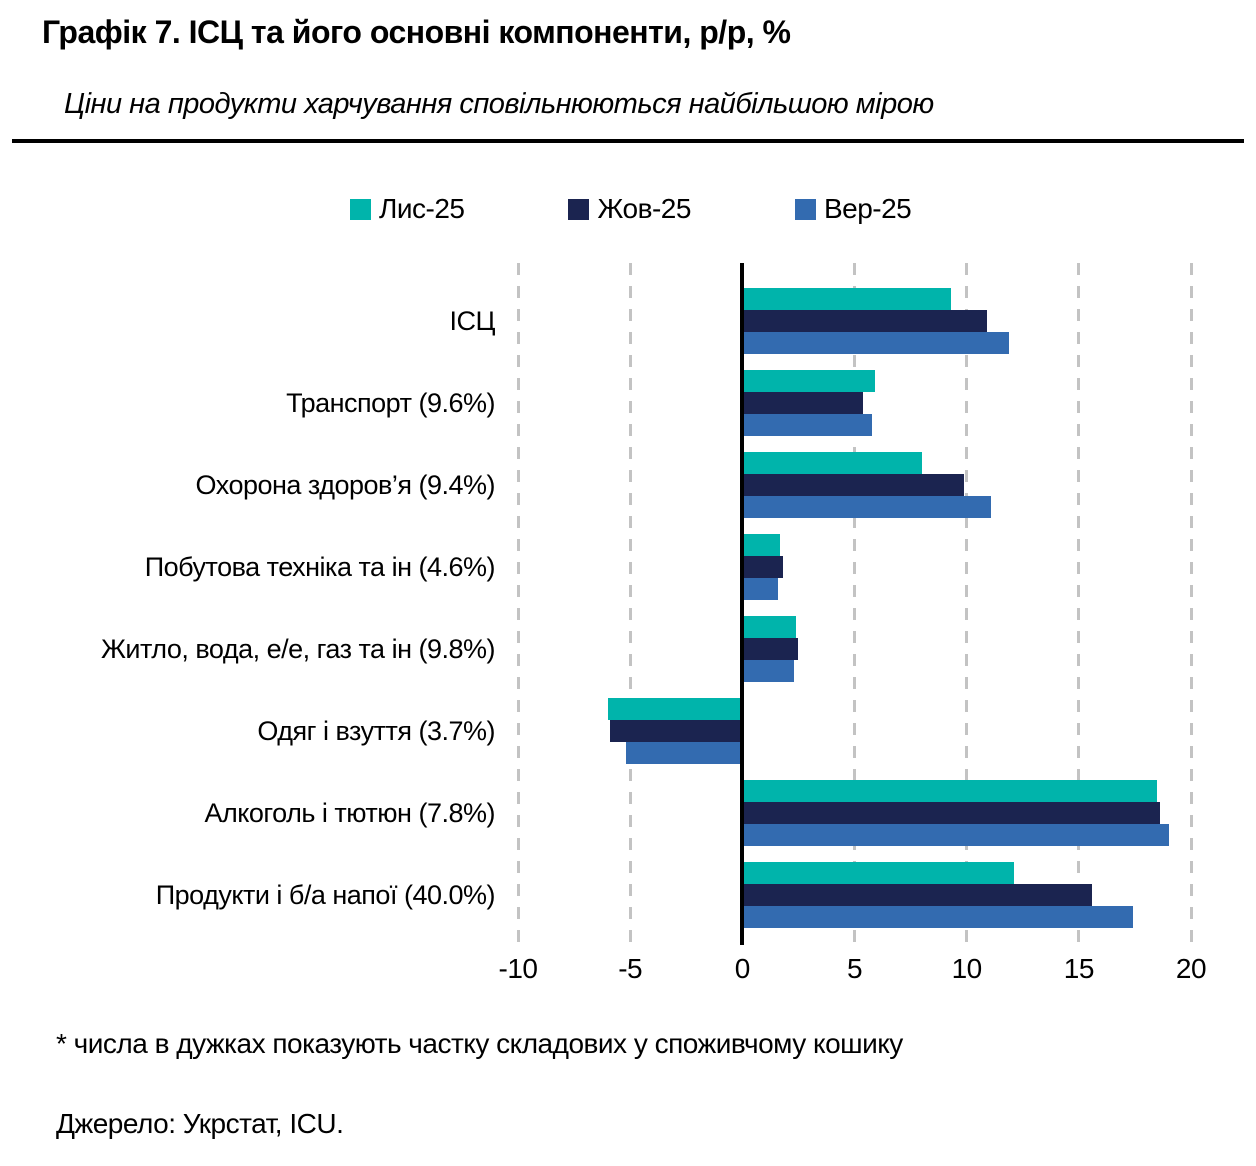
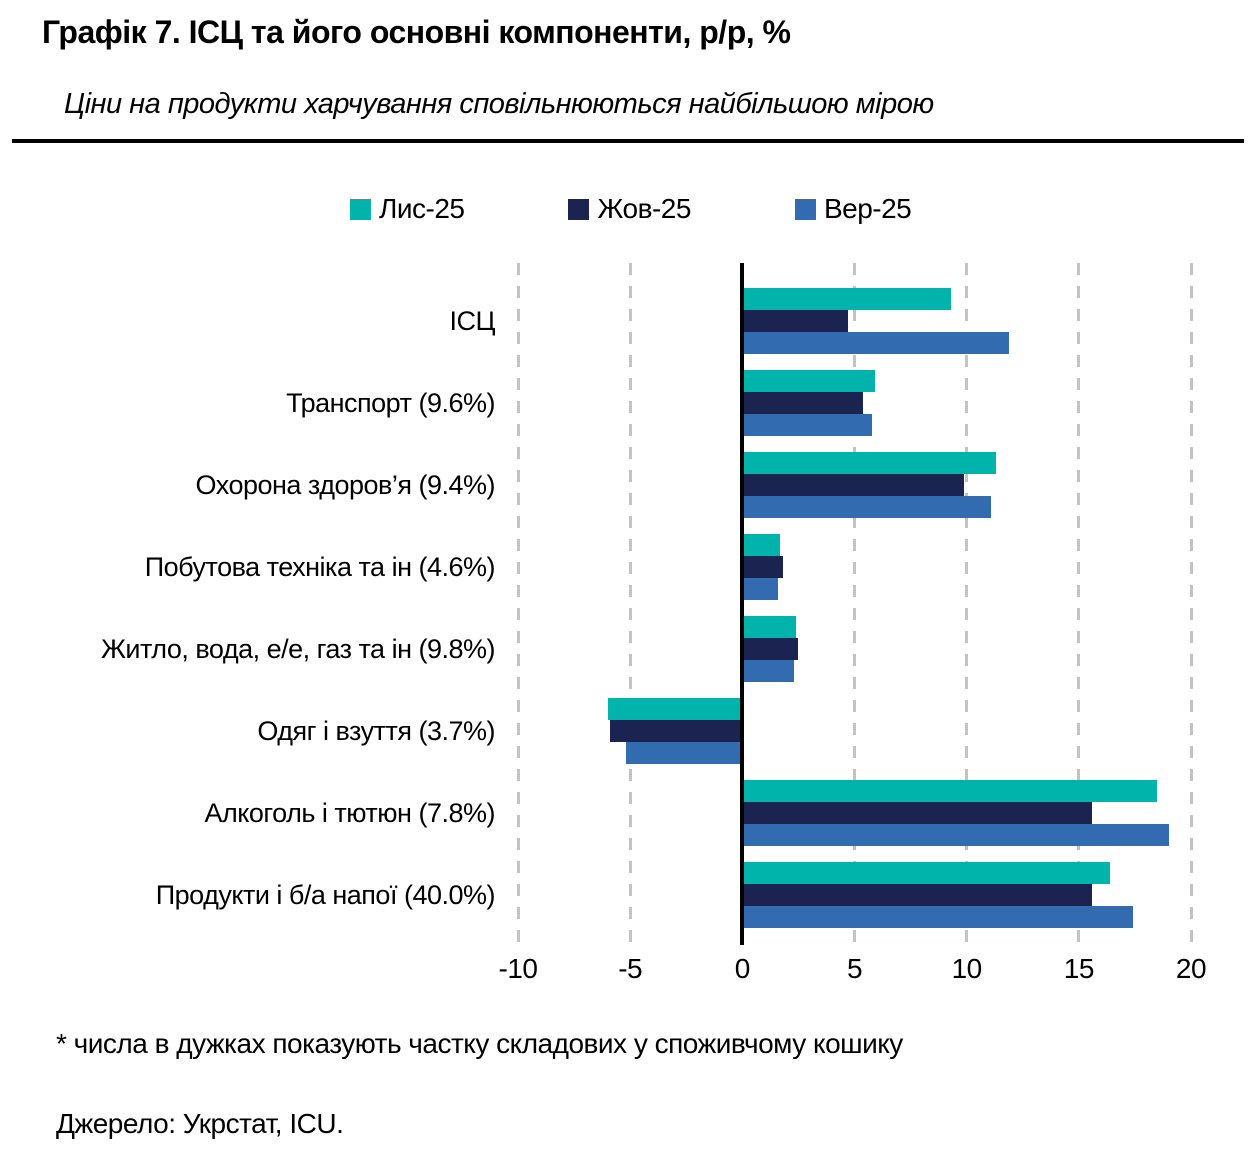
Жов-25/ІСЦ: 10.9 -> 4.7
Лис-25/Охорона здоров’я (9.4%): 8.0 -> 11.3
Жов-25/Алкоголь і тютюн (7.8%): 18.6 -> 15.6
Лис-25/Продукти і б/а напої (40.0%): 12.1 -> 16.4
